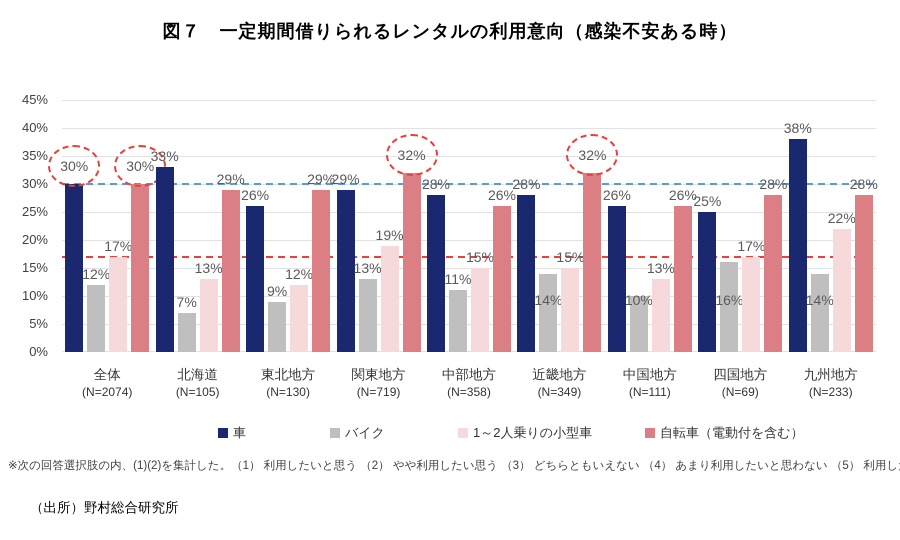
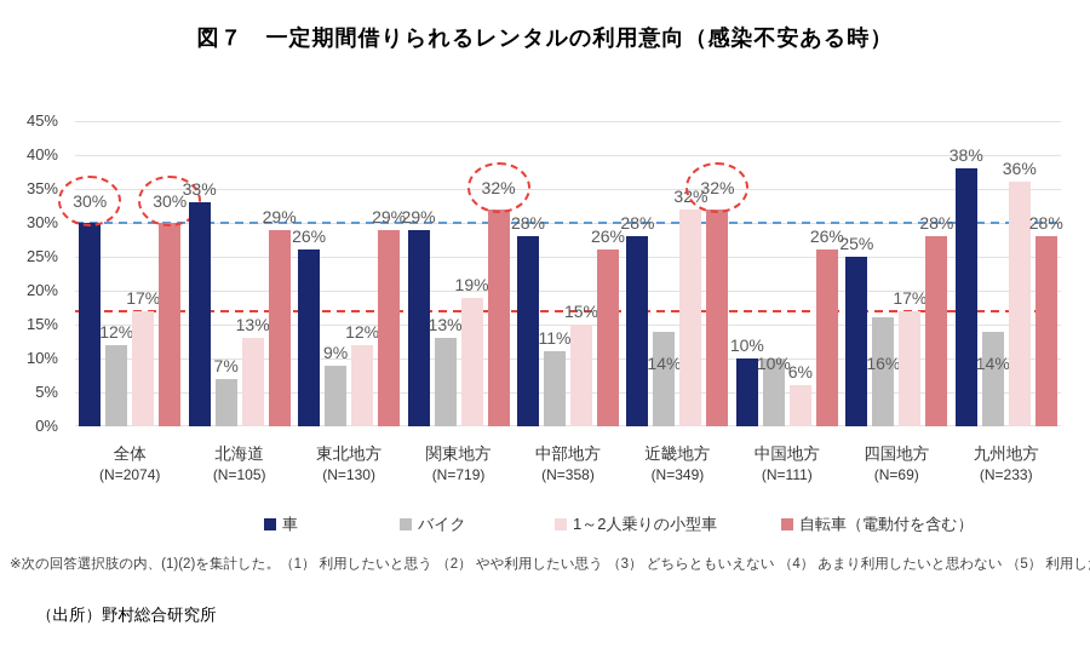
1～2人乗りの小型車/近畿地方: 15% -> 32%
車/中国地方: 26% -> 10%
1～2人乗りの小型車/中国地方: 13% -> 6%
1～2人乗りの小型車/九州地方: 22% -> 36%
